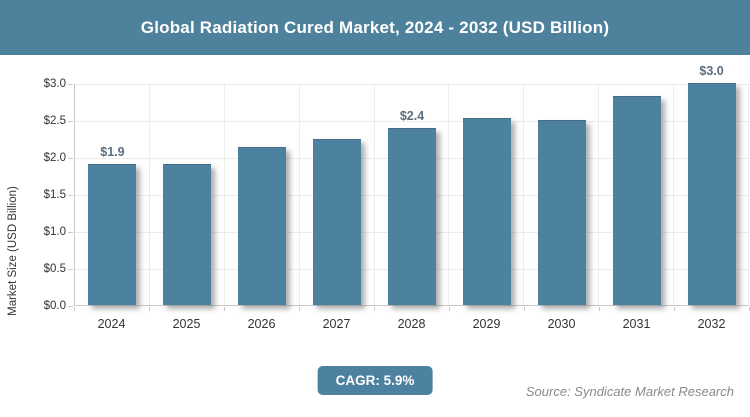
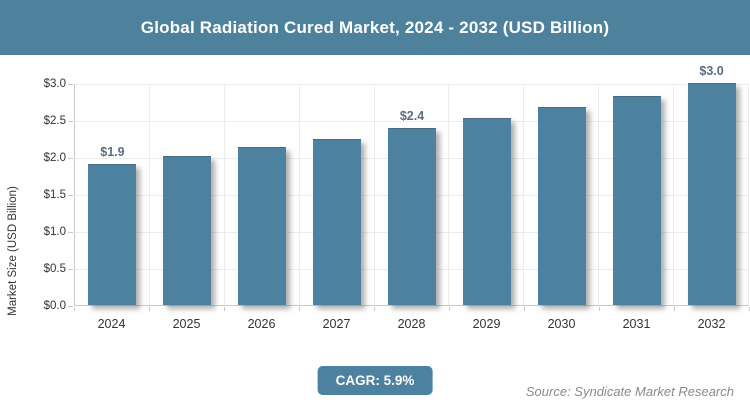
2025: $1.9 -> $2.0
2030: $2.5 -> $2.7
